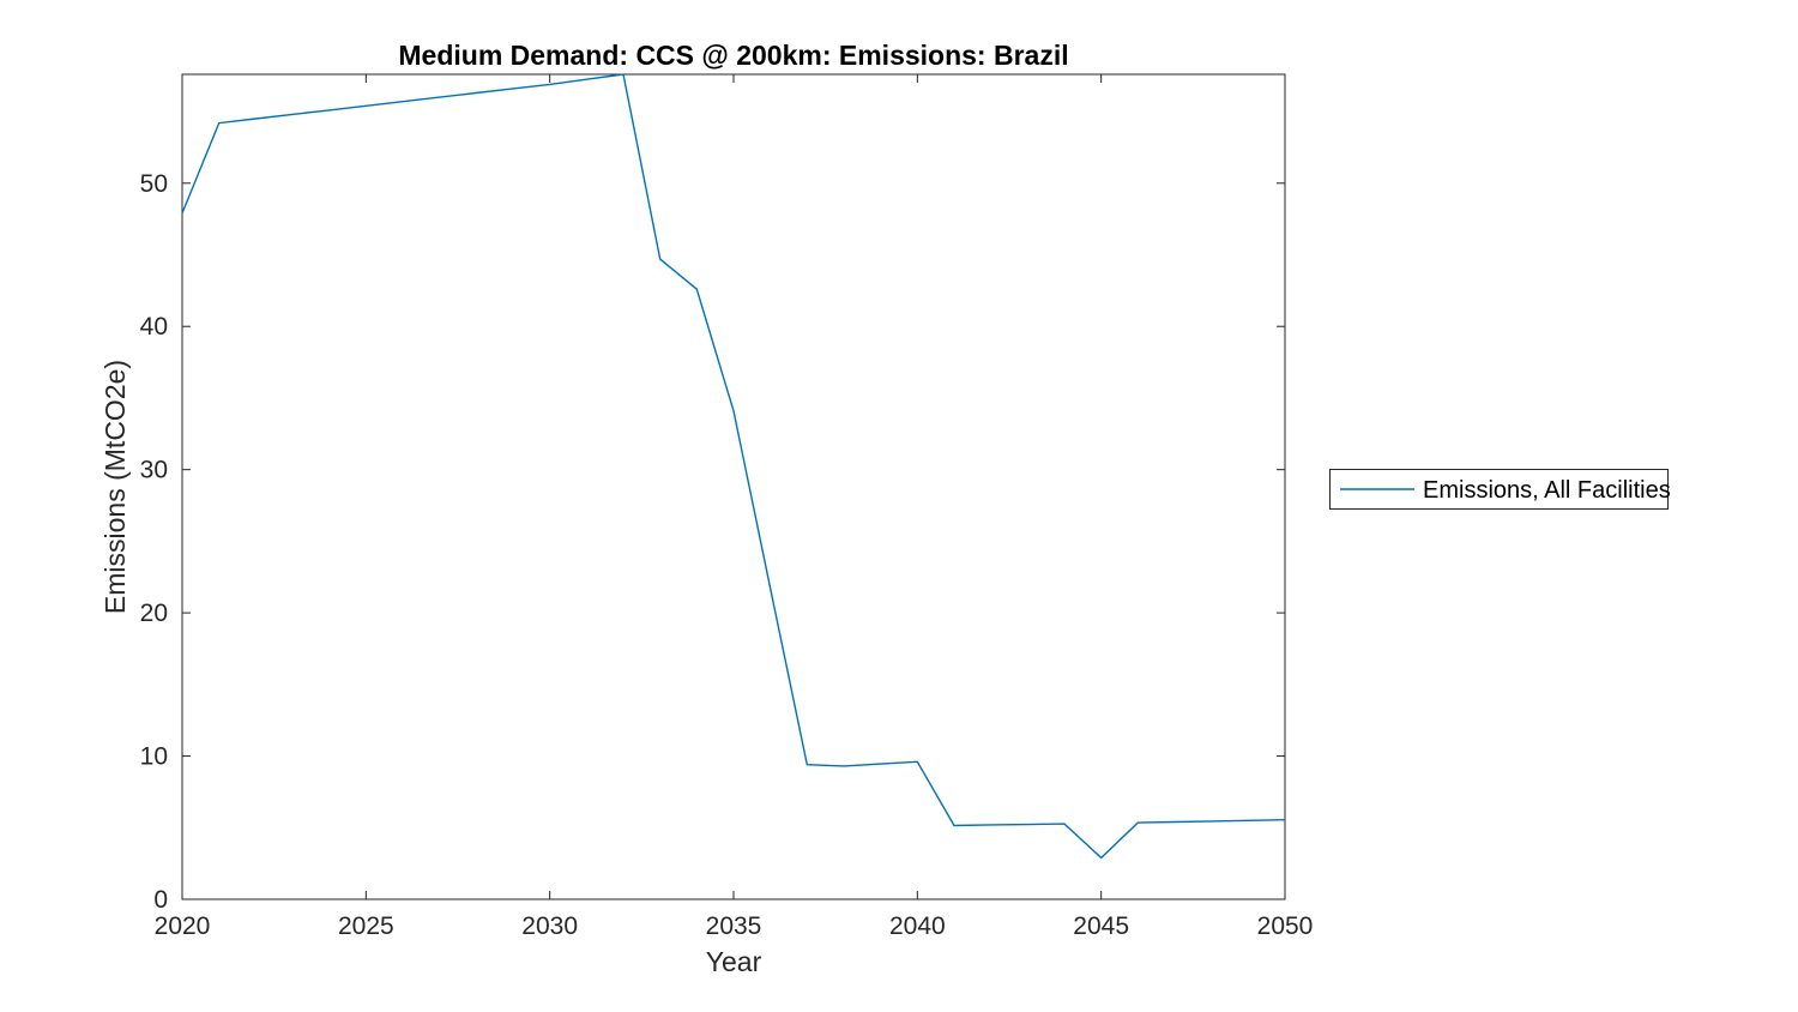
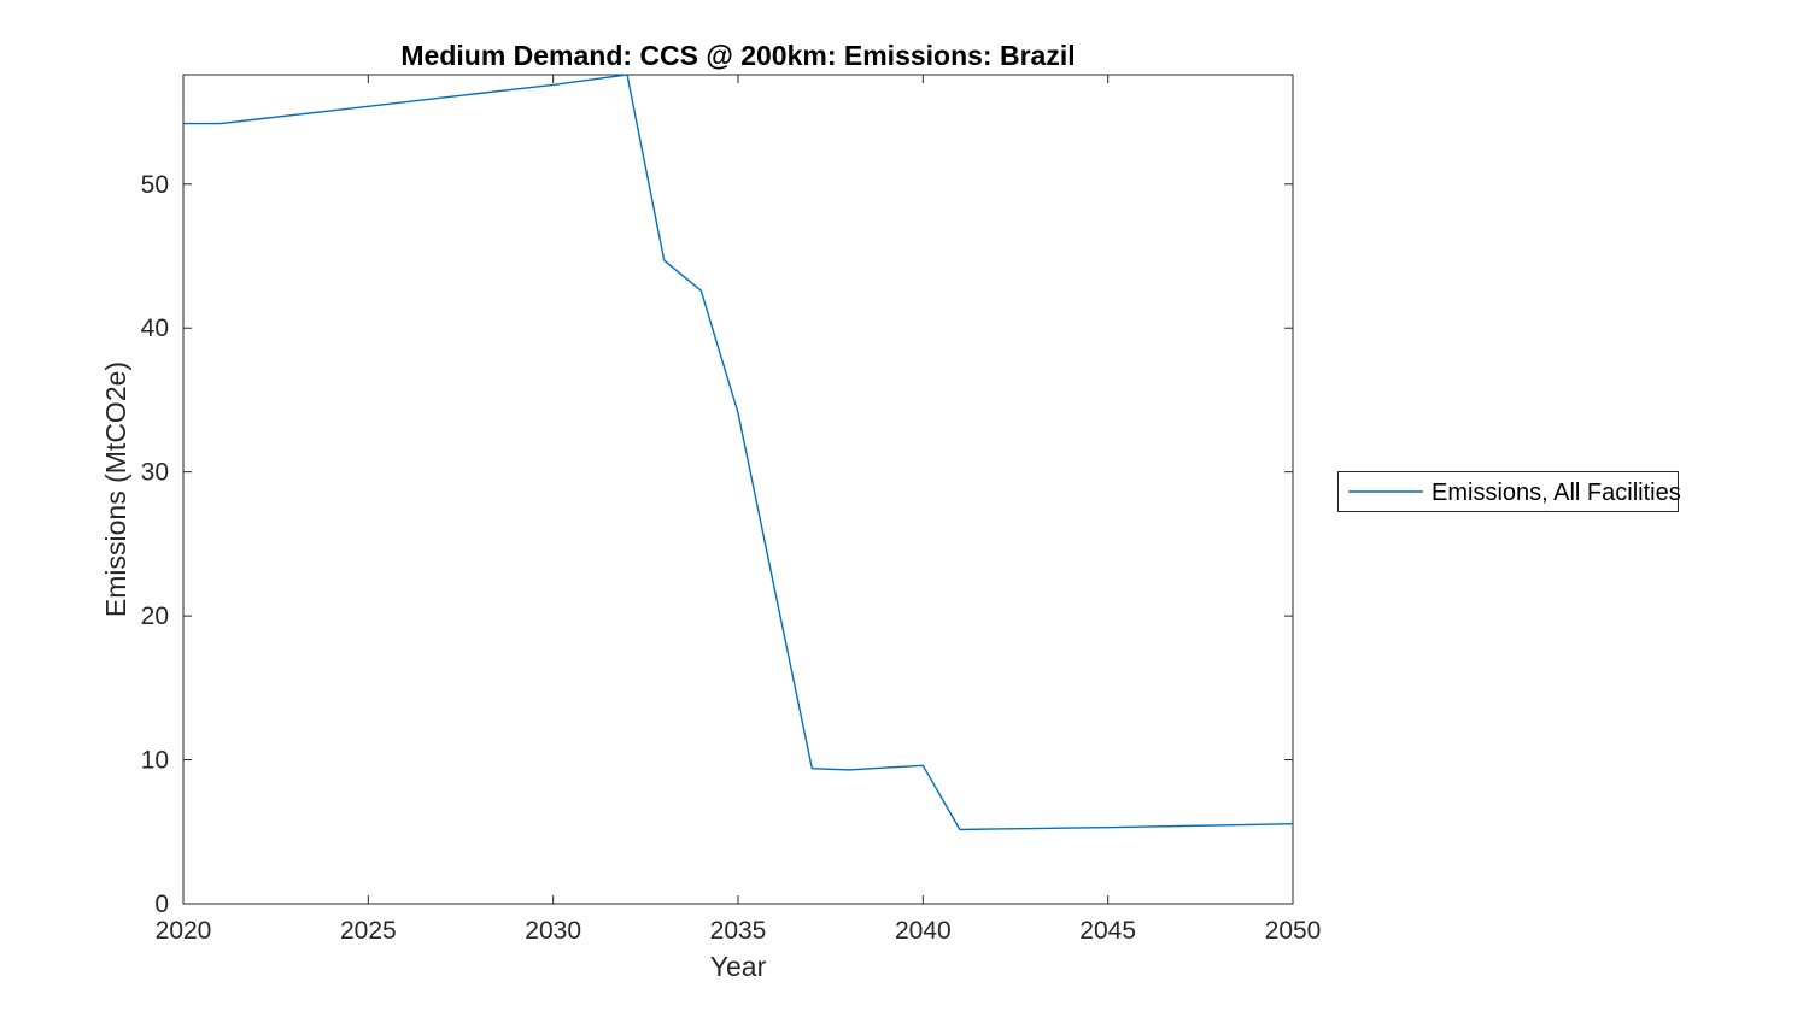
2020: 47.9 -> 54.2
2045: 2.9 -> 5.3
